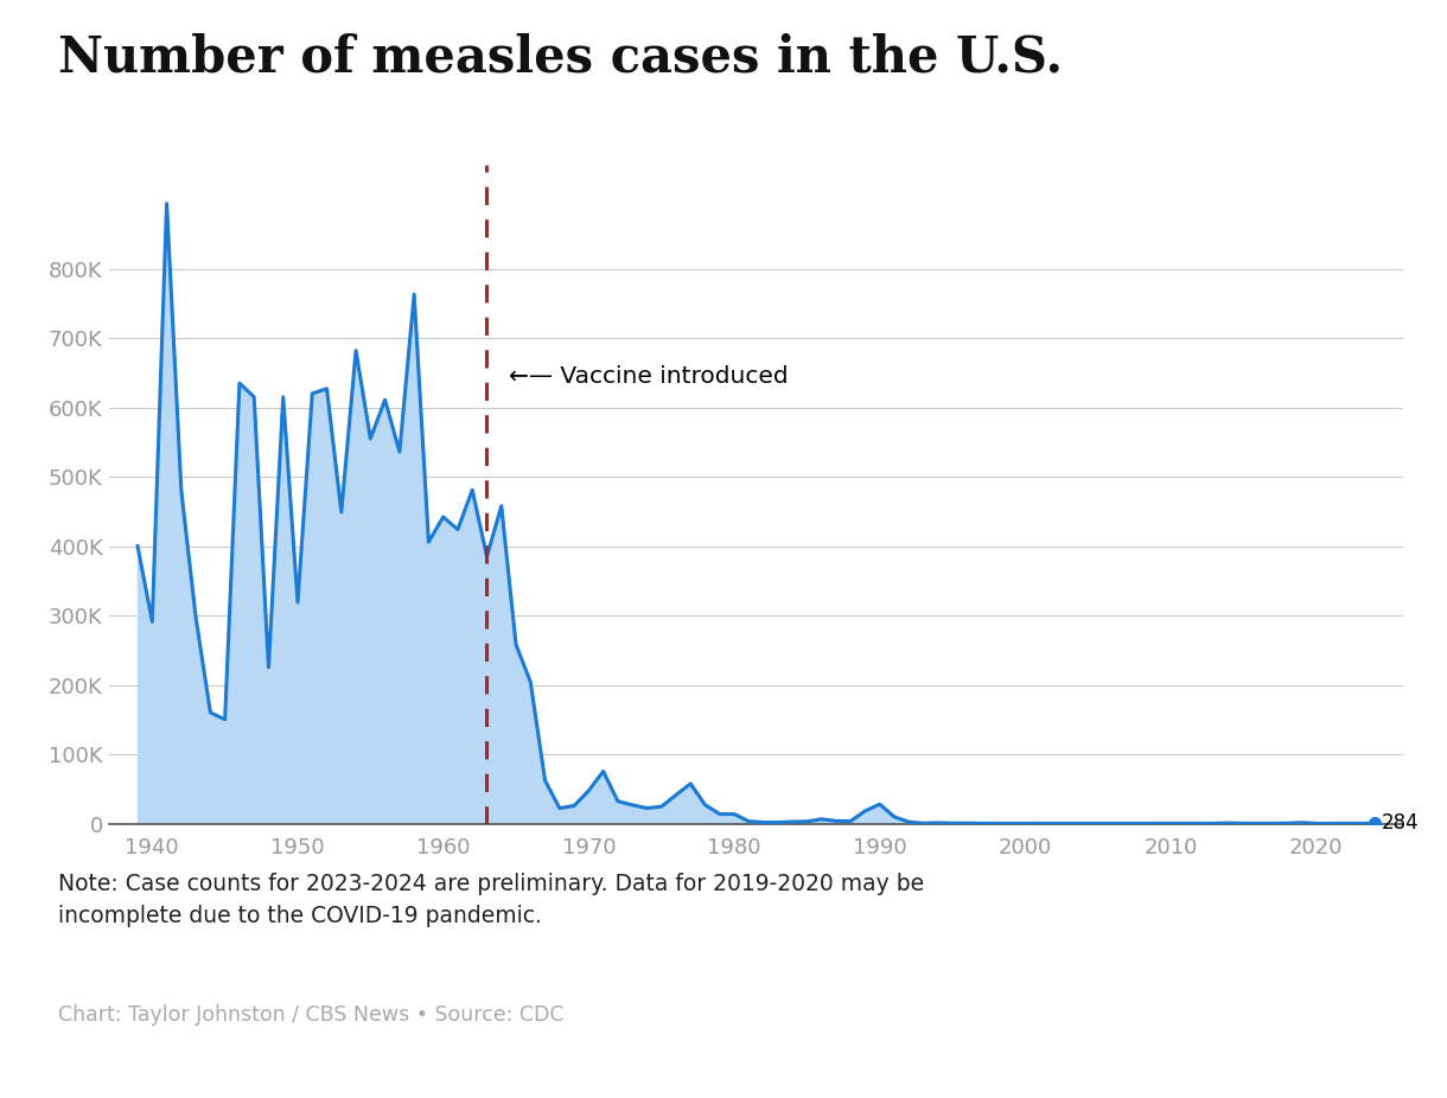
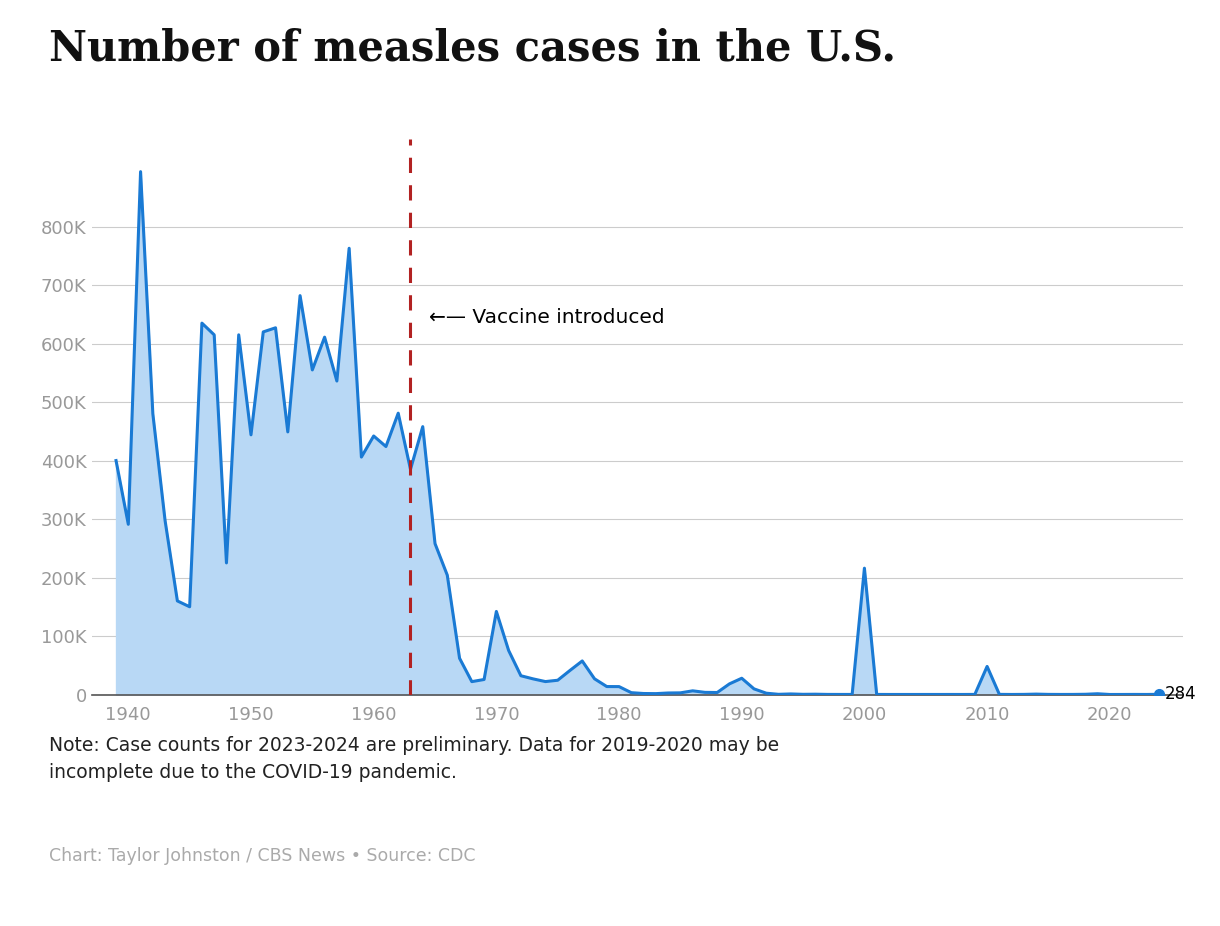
1950: 319K -> 444K
1970: 47K -> 142K
2000: 0K -> 216K
2010: 0K -> 48K
